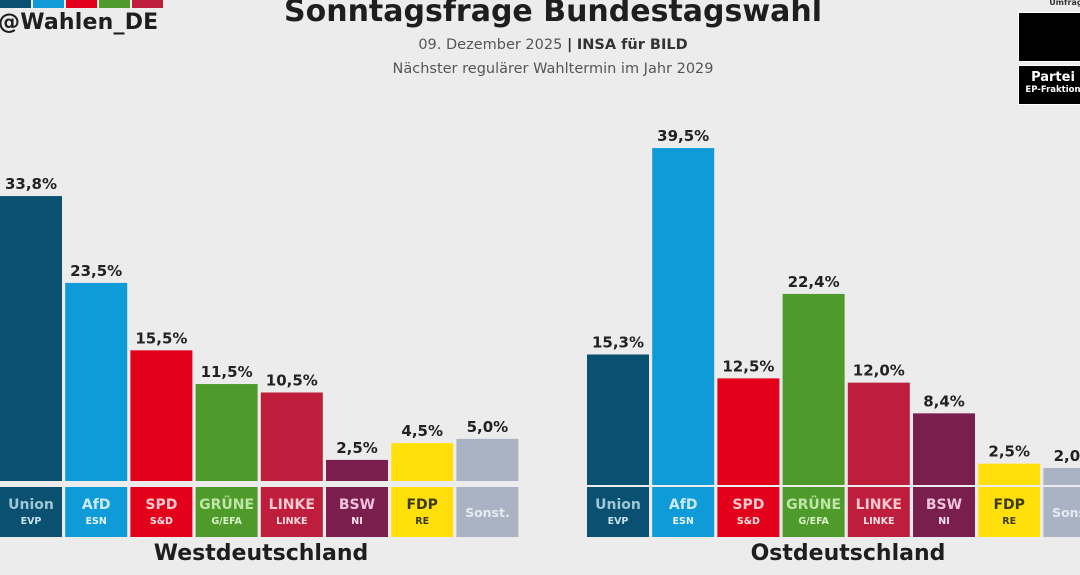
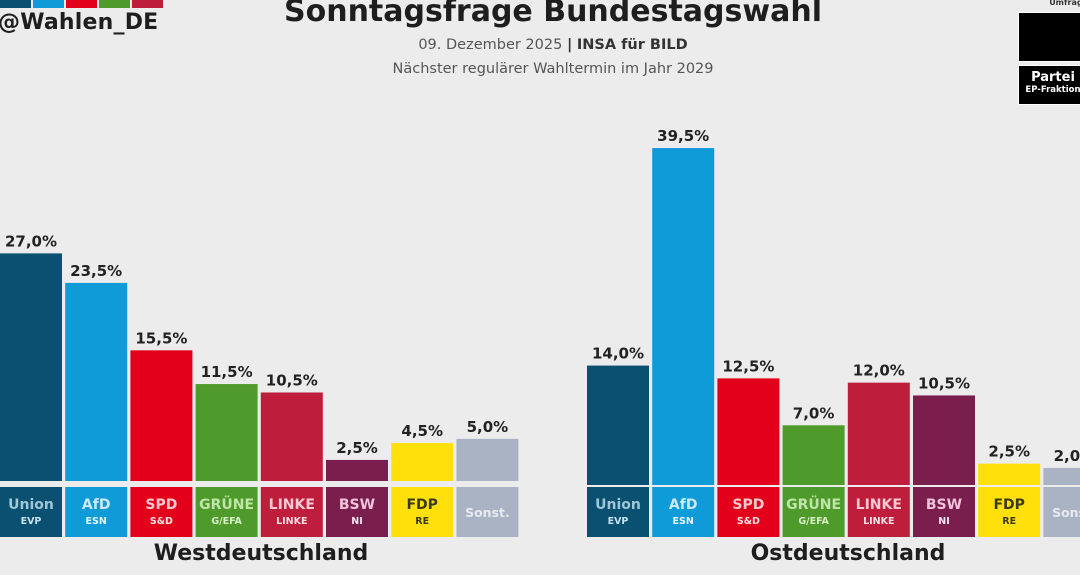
Westdeutschland/Union: 33,8% -> 27,0%
Ostdeutschland/Union: 15,3% -> 14,0%
Ostdeutschland/GRÜNE: 22,4% -> 7,0%
Ostdeutschland/BSW: 8,4% -> 10,5%
